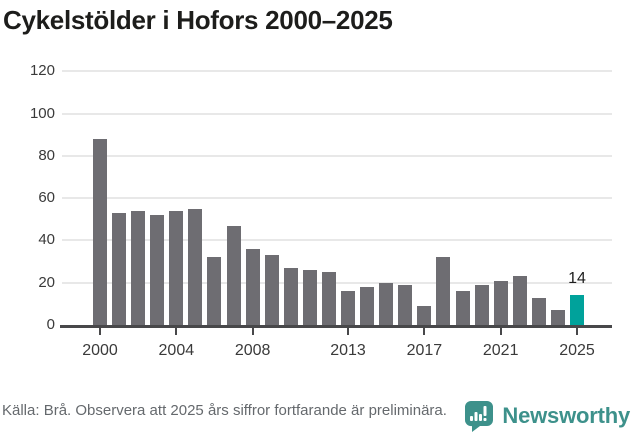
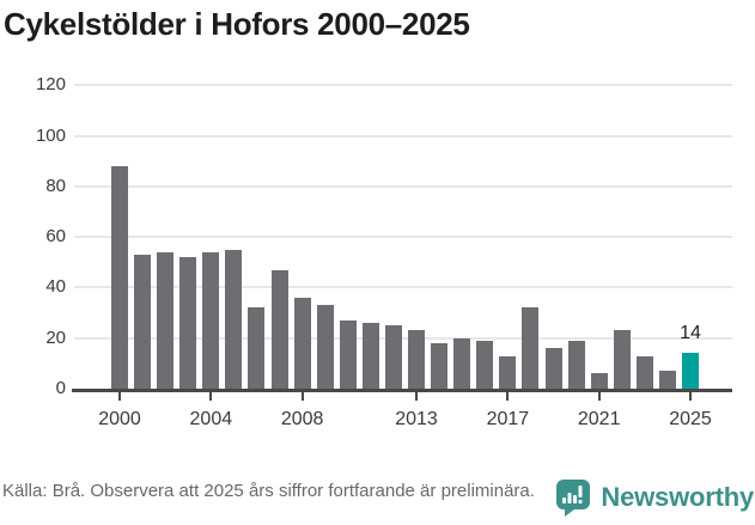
2013: 16 -> 23
2017: 9 -> 13
2021: 21 -> 6
